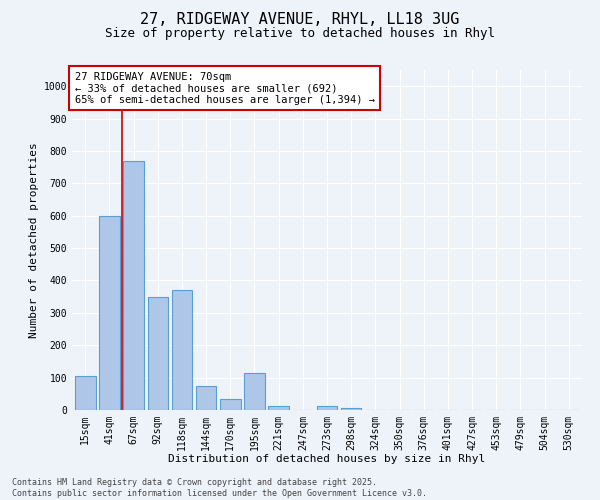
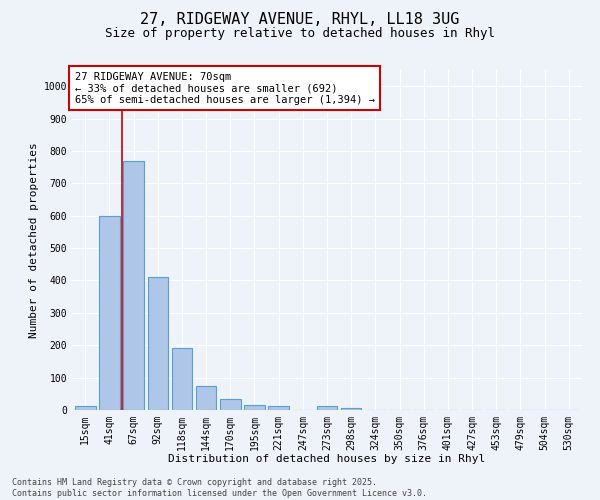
15sqm: 105 -> 12
92sqm: 350 -> 410
118sqm: 370 -> 190
195sqm: 115 -> 15
